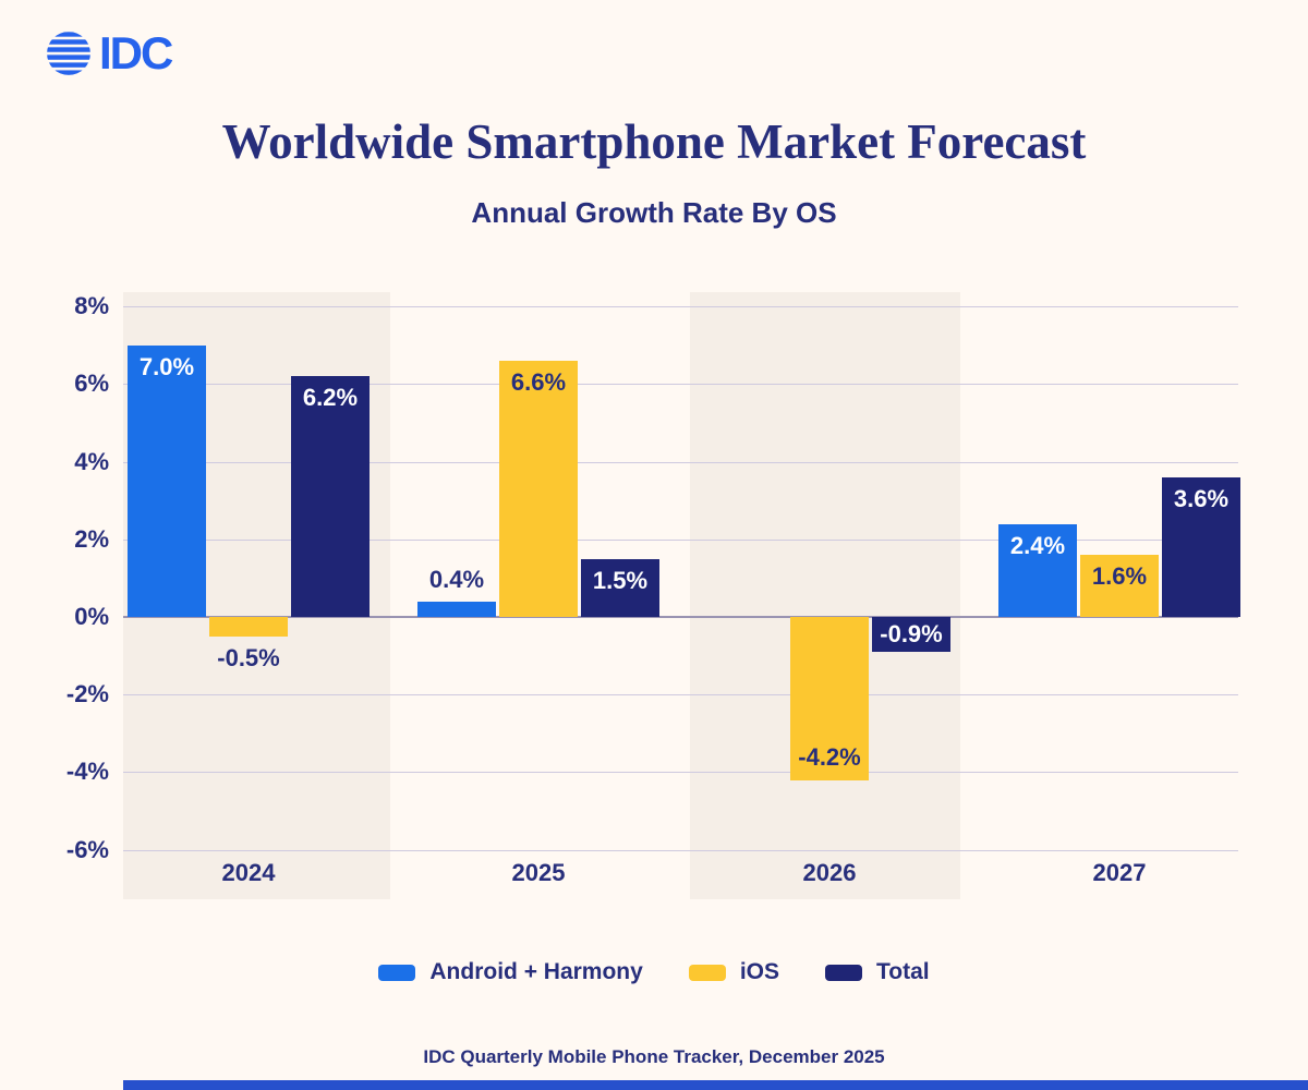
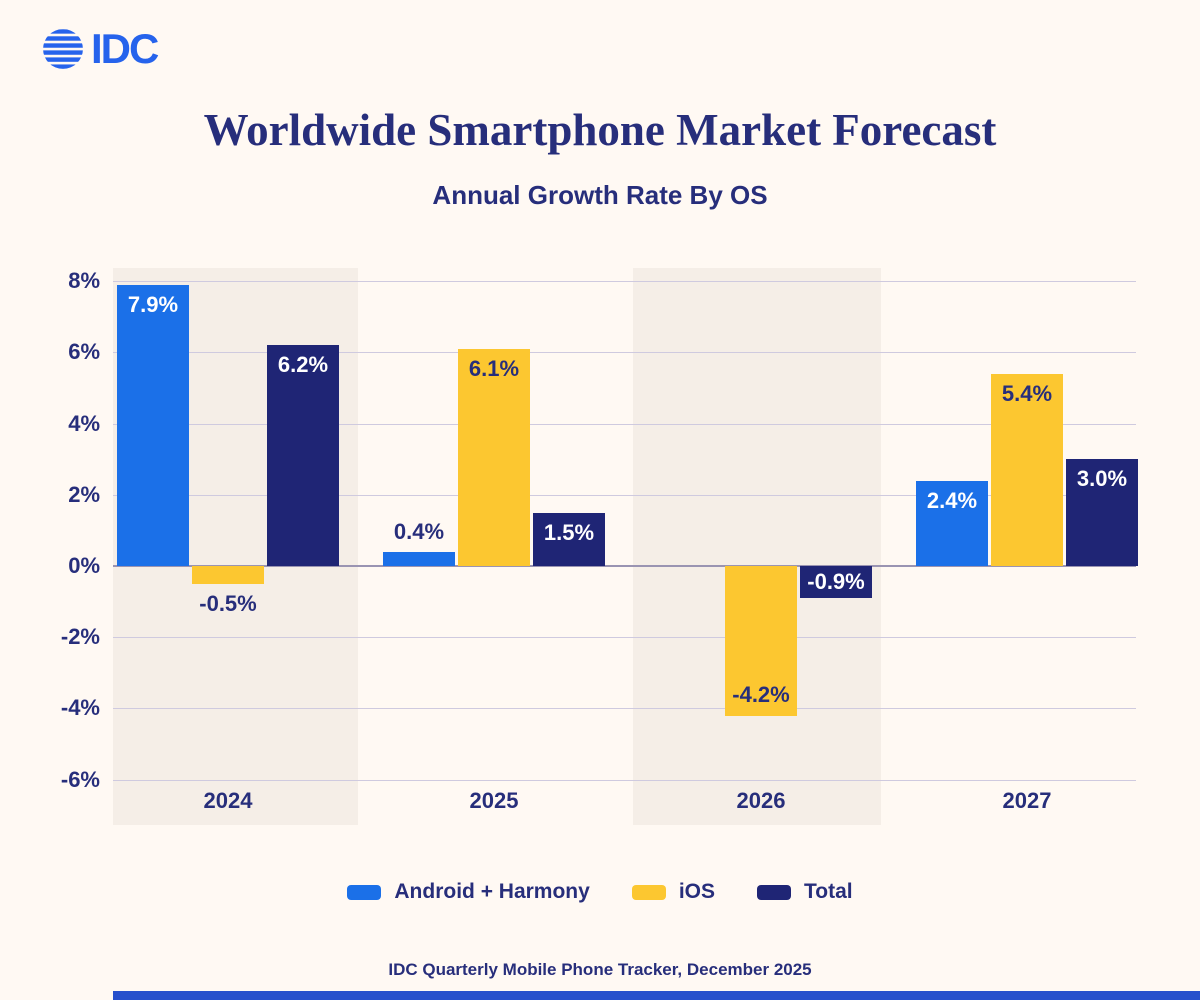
Android + Harmony/2024: 7.0% -> 7.9%
iOS/2025: 6.6% -> 6.1%
iOS/2027: 1.6% -> 5.4%
Total/2027: 3.6% -> 3.0%
